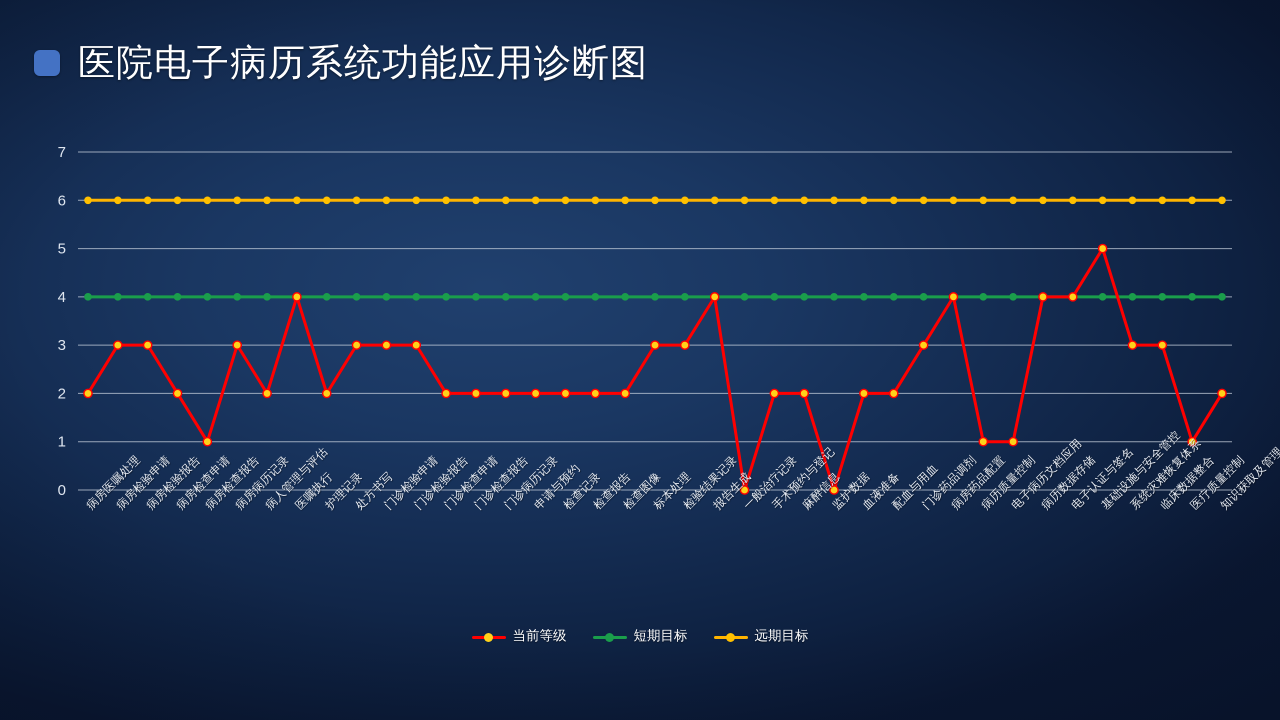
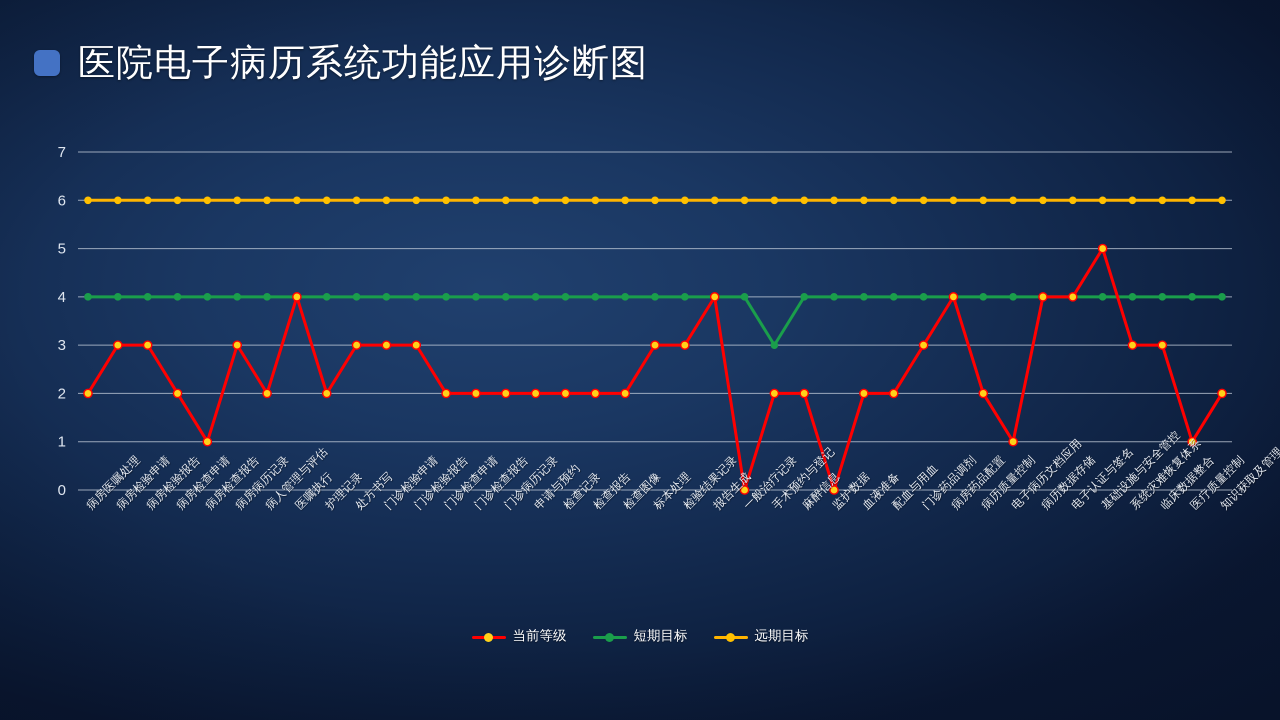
短期目标/手术预约与登记: 4 -> 3
当前等级/病历质量控制: 1 -> 2
